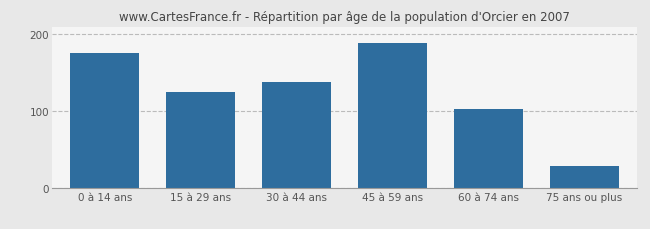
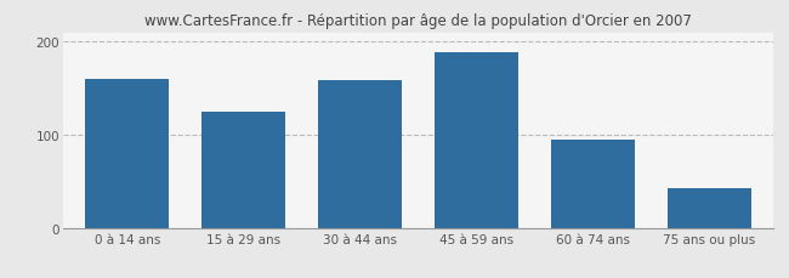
0 à 14 ans: 176 -> 160
30 à 44 ans: 138 -> 158
60 à 74 ans: 102 -> 95
75 ans ou plus: 28 -> 42
